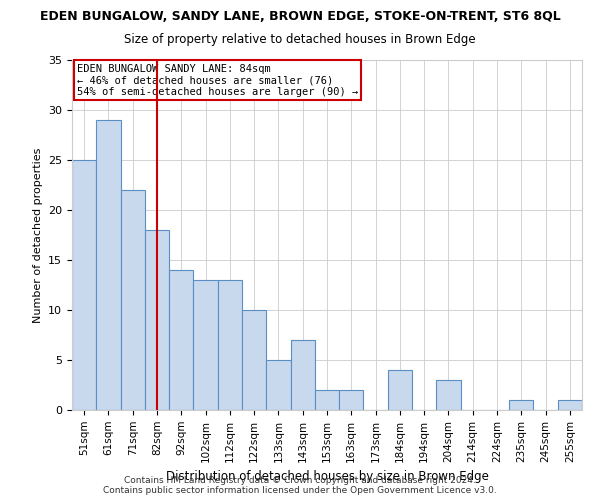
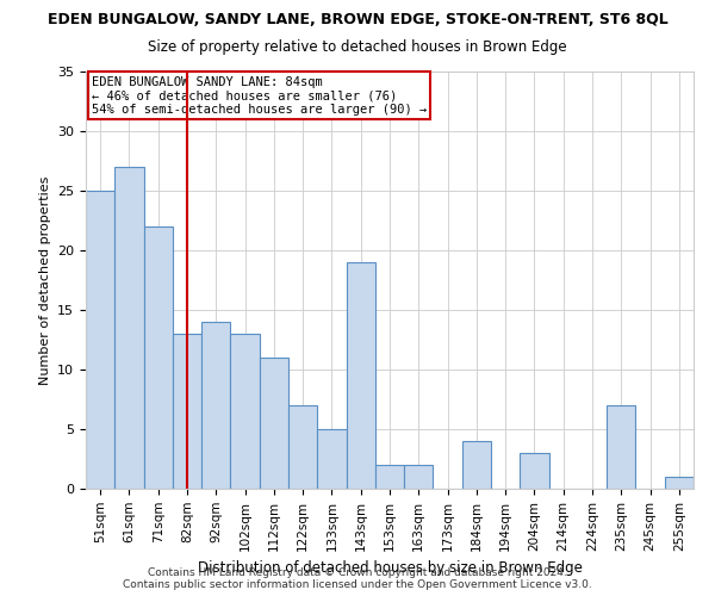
61sqm: 29 -> 27
82sqm: 18 -> 13
112sqm: 13 -> 11
122sqm: 10 -> 7
143sqm: 7 -> 19
235sqm: 1 -> 7
